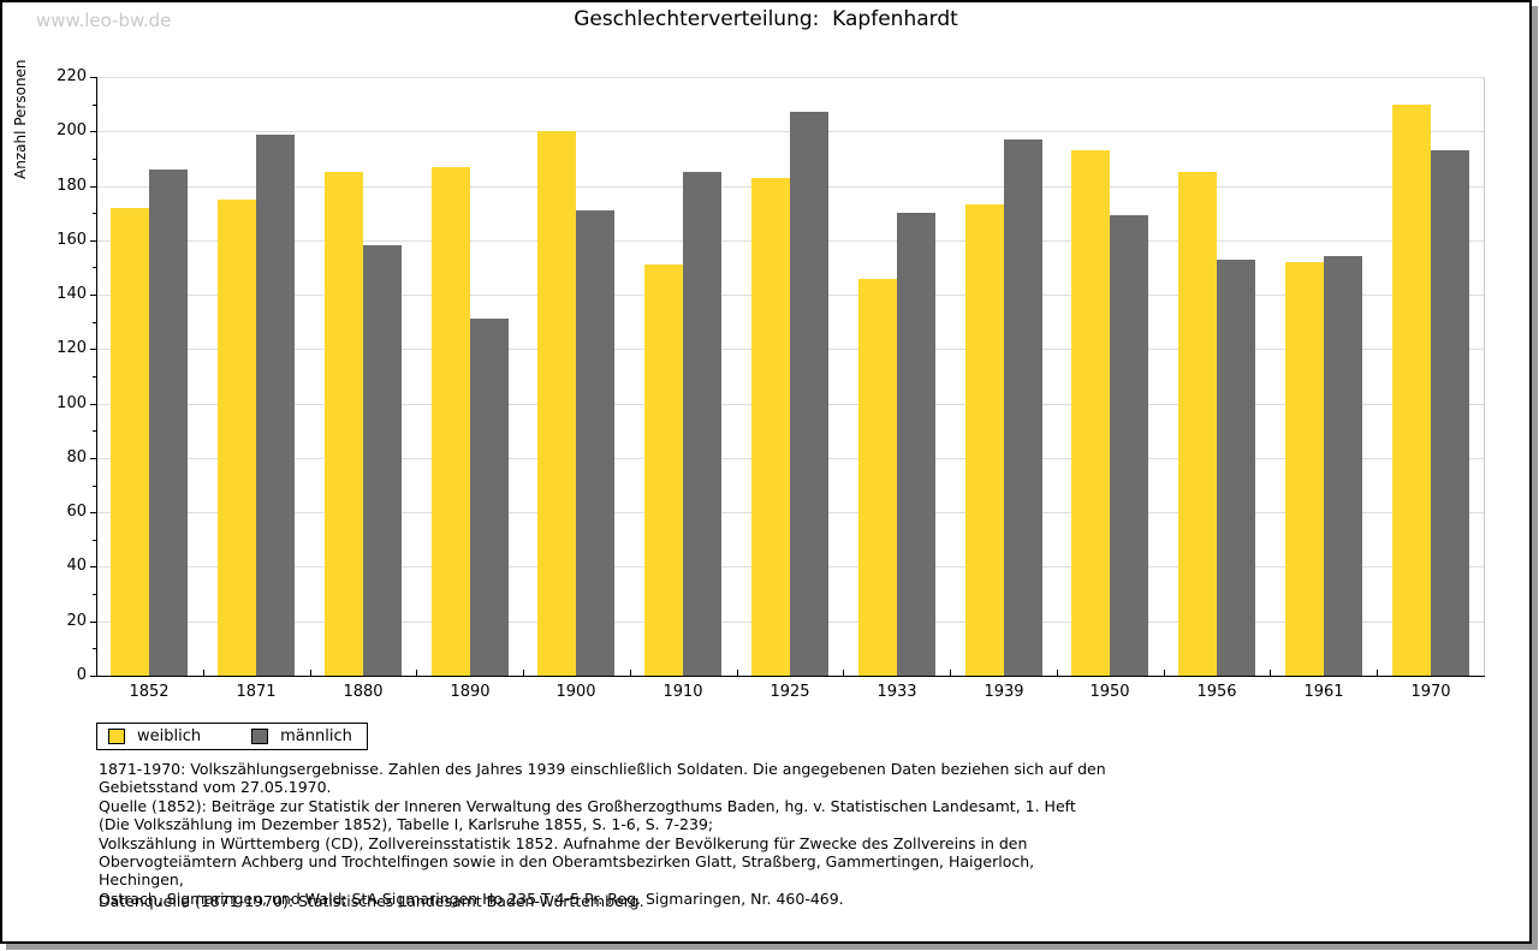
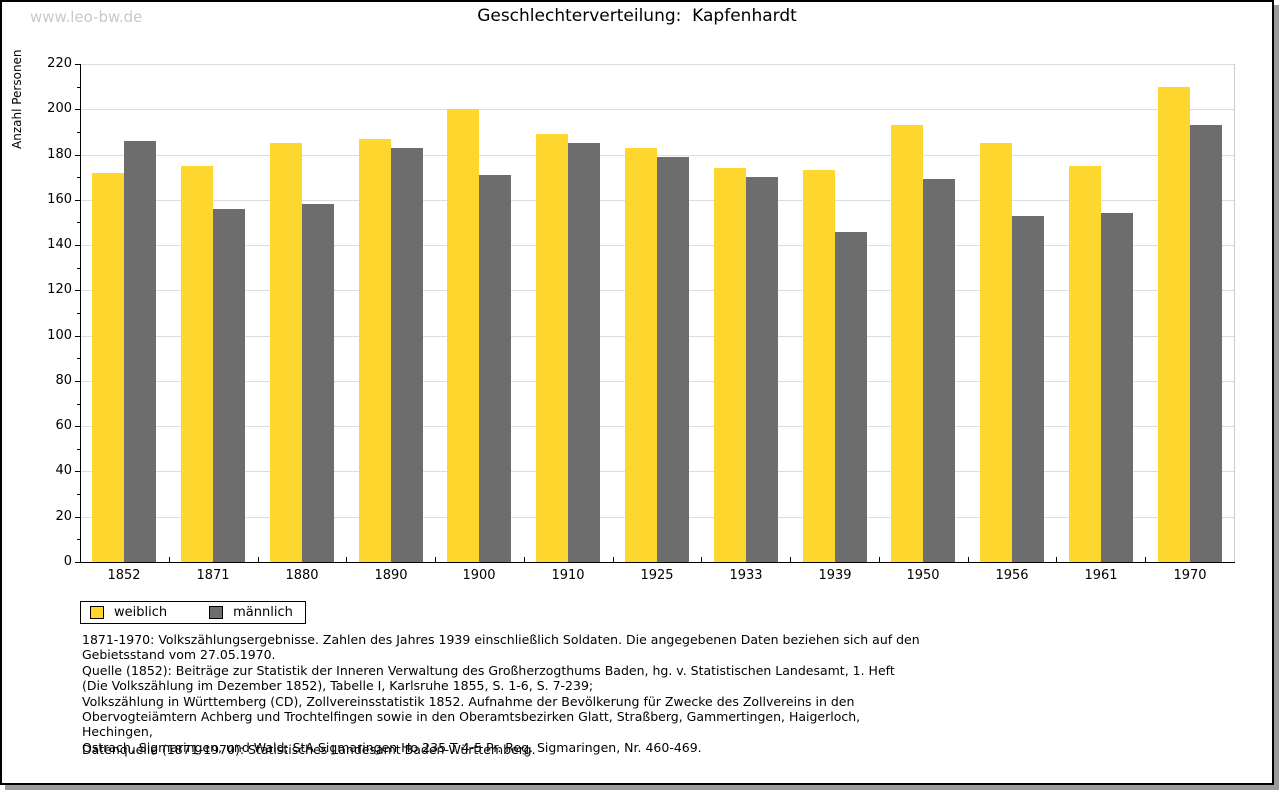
männlich/1871: 199 -> 156
männlich/1890: 131 -> 183
weiblich/1910: 151 -> 189
männlich/1925: 207 -> 179
weiblich/1933: 146 -> 174
männlich/1939: 197 -> 146
weiblich/1961: 152 -> 175
